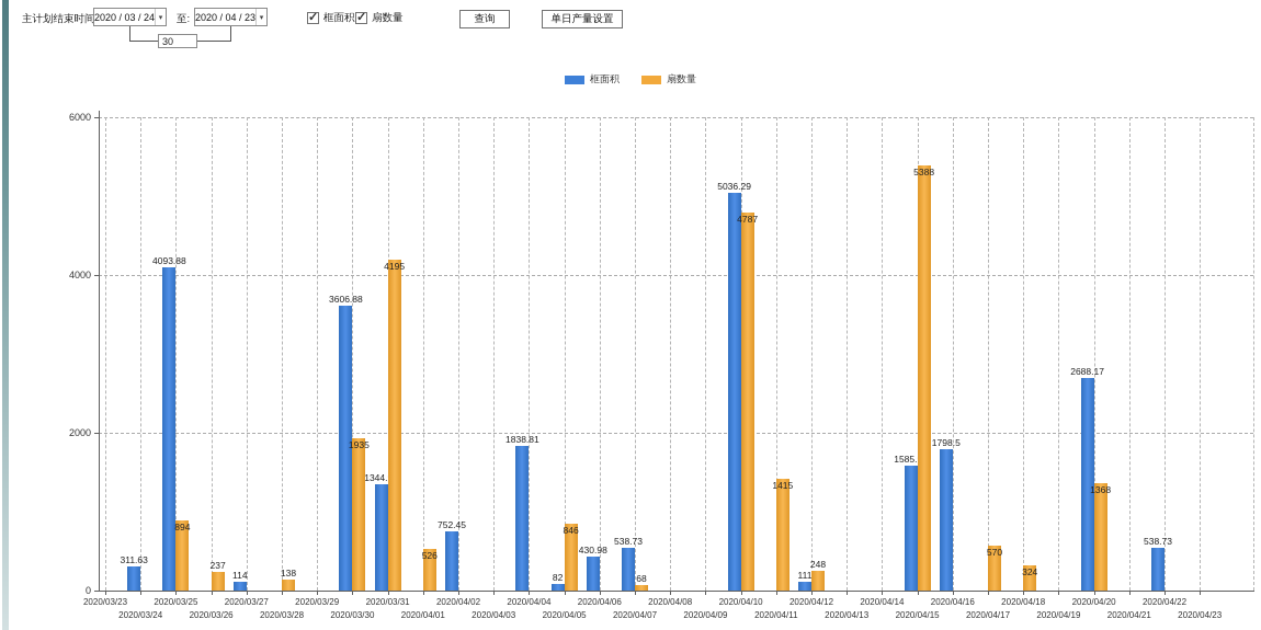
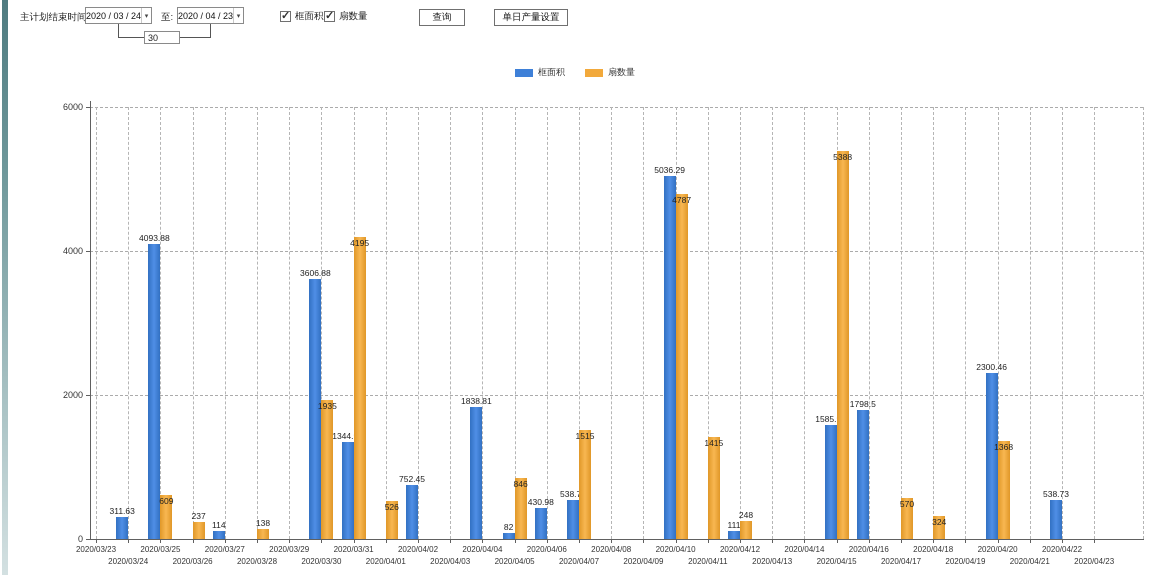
扇数量/2020/03/25: 894 -> 609
扇数量/2020/04/07: 68 -> 1515
框面积/2020/04/20: 2688.17 -> 2300.46
